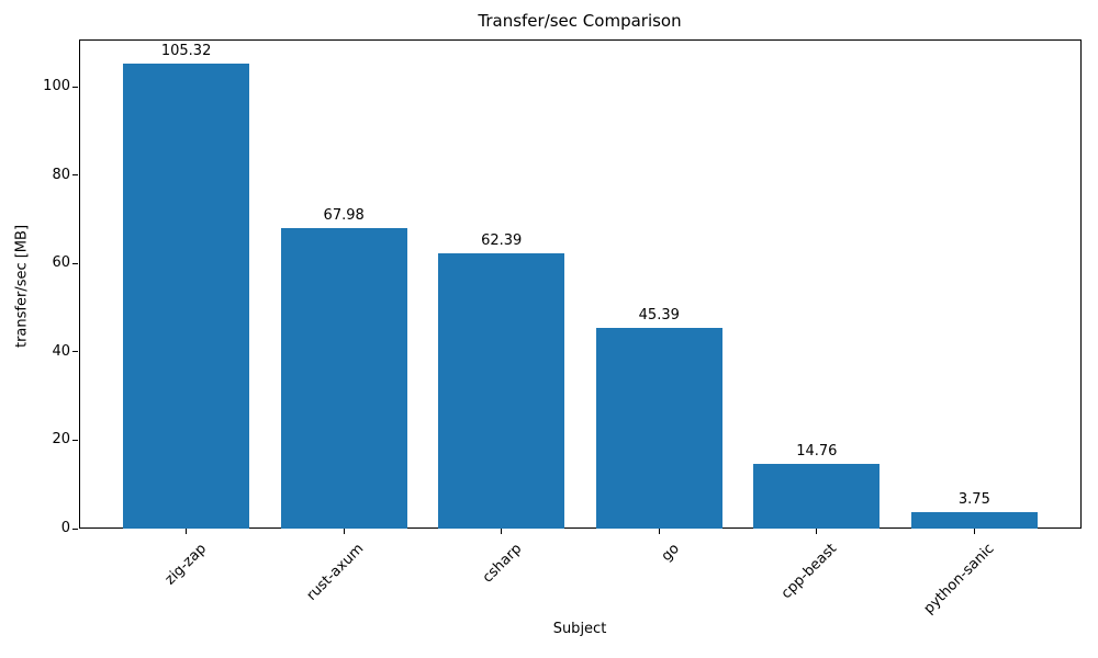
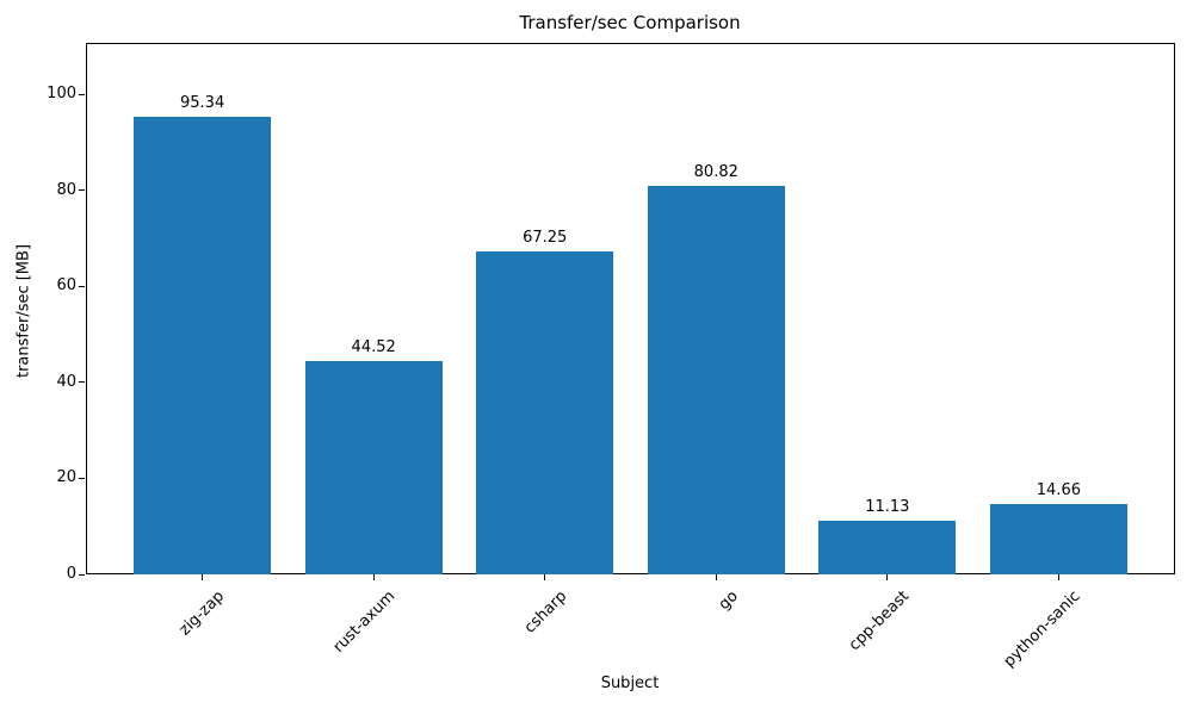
zig-zap: 105.32 -> 95.34
rust-axum: 67.98 -> 44.52
csharp: 62.39 -> 67.25
go: 45.39 -> 80.82
cpp-beast: 14.76 -> 11.13
python-sanic: 3.75 -> 14.66
